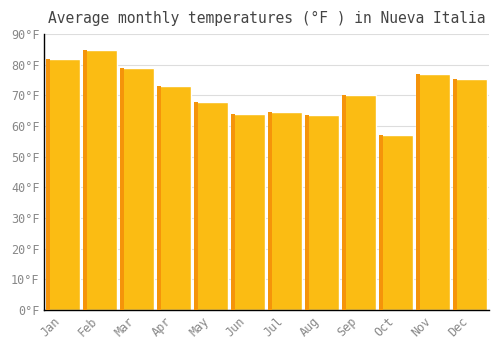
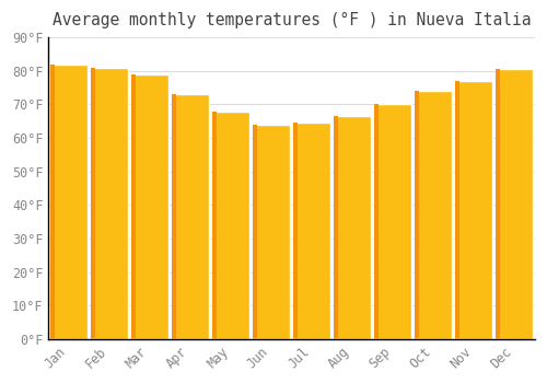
Feb: 85.0°F -> 81.0°F
Aug: 63.5°F -> 66.5°F
Oct: 57.0°F -> 74.0°F
Dec: 75.5°F -> 80.5°F
